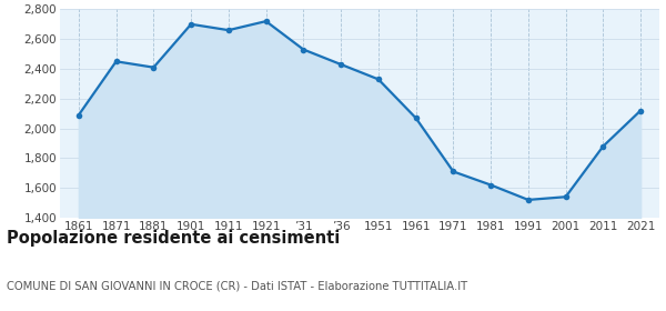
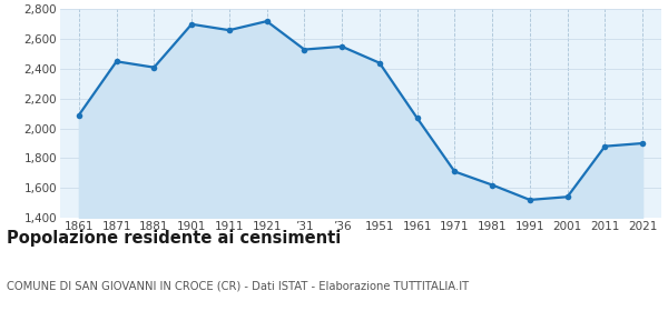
’36: 2,430 -> 2,550
1951: 2,330 -> 2,440
2021: 2,120 -> 1,900
